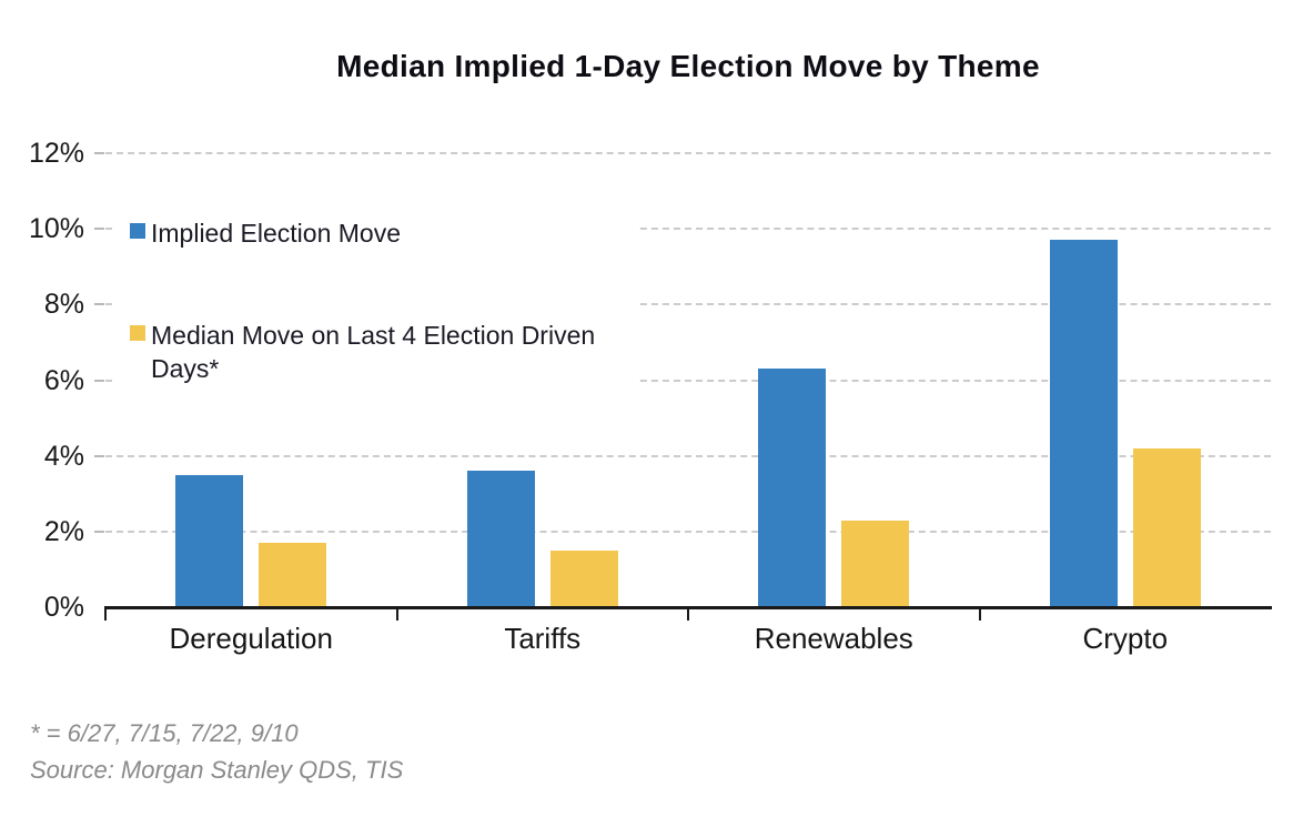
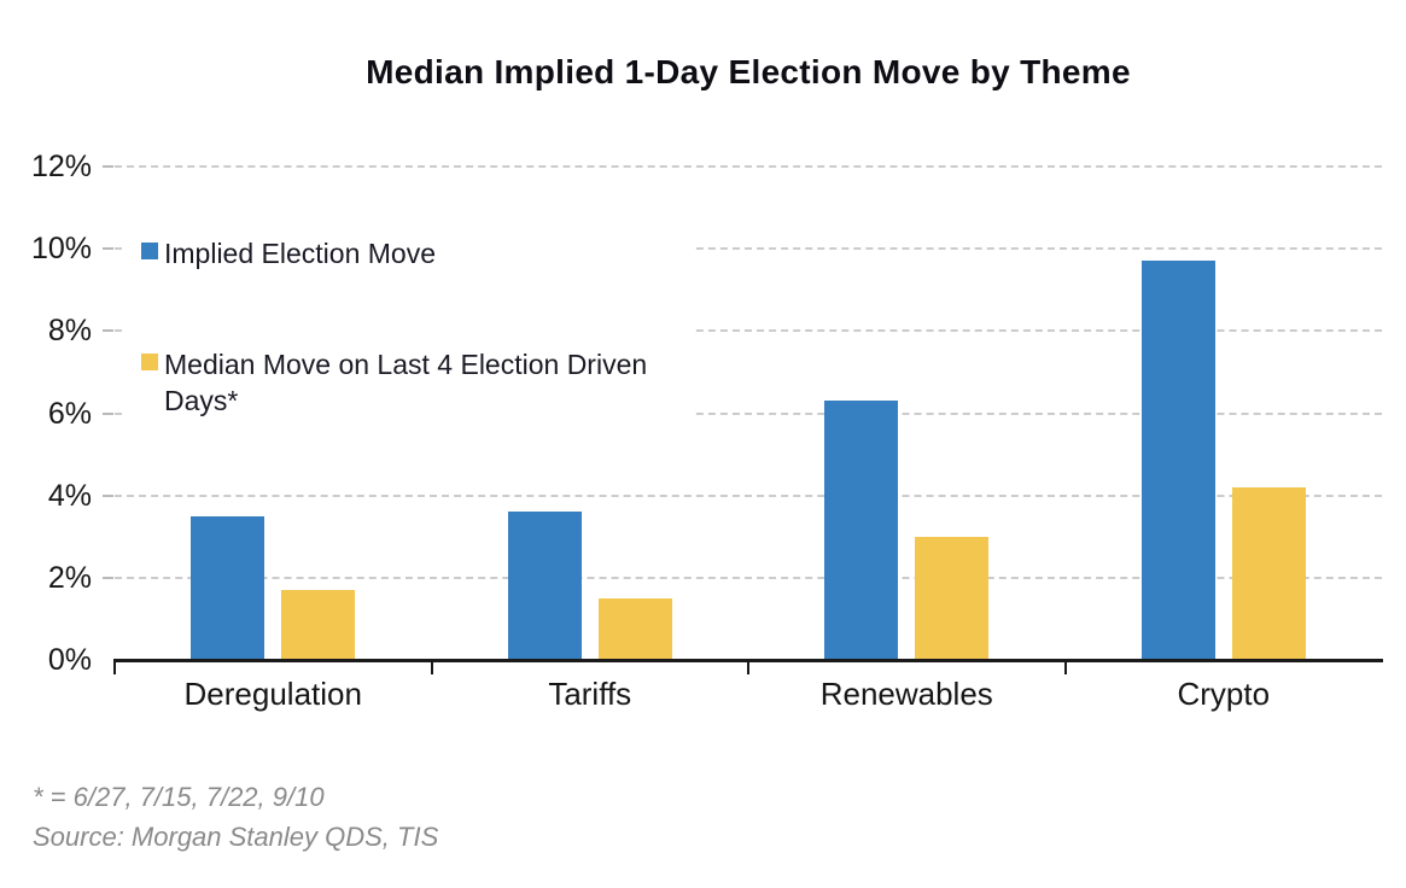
Median Move on Last 4 Election Driven Days*/Renewables: 2.3% -> 3.0%
